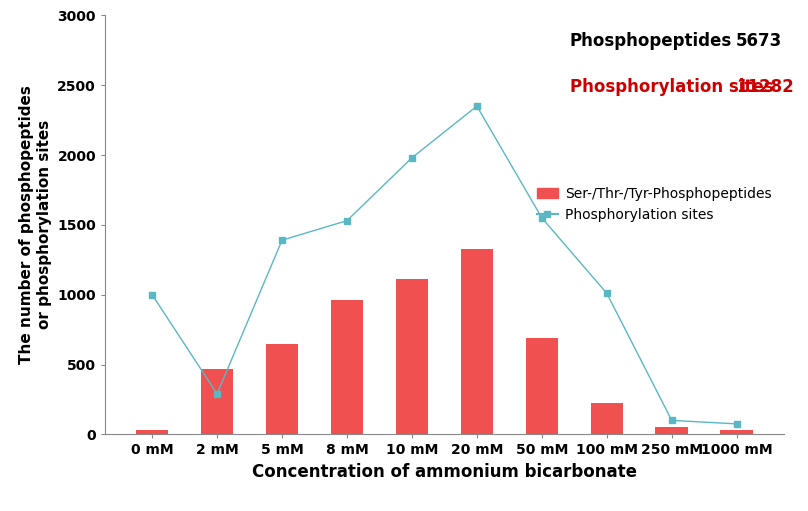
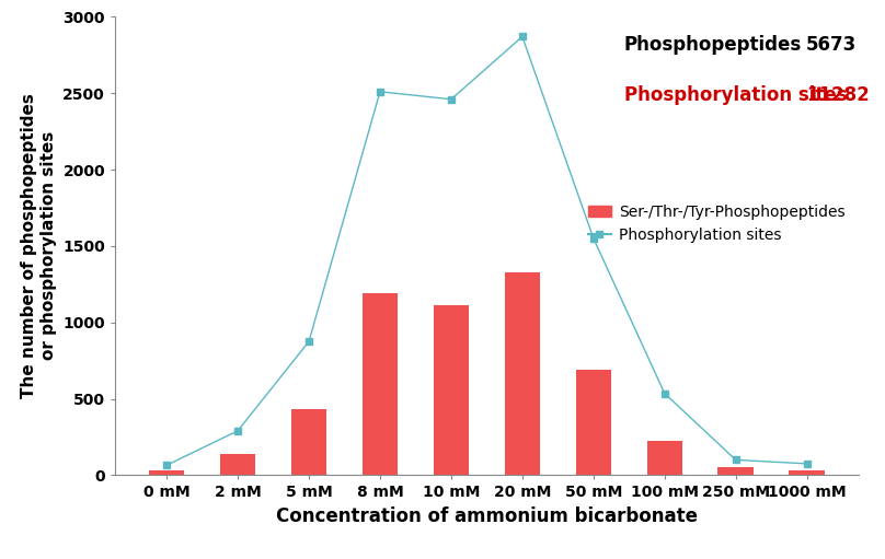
Phosphorylation sites/0 mM: 1000 -> 60
Ser-/Thr-/Tyr-Phosphopeptides/2 mM: 470 -> 140
Ser-/Thr-/Tyr-Phosphopeptides/5 mM: 650 -> 430
Phosphorylation sites/5 mM: 1390 -> 880
Ser-/Thr-/Tyr-Phosphopeptides/8 mM: 960 -> 1190
Phosphorylation sites/8 mM: 1530 -> 2510
Phosphorylation sites/10 mM: 1980 -> 2460
Phosphorylation sites/20 mM: 2350 -> 2870
Phosphorylation sites/100 mM: 1010 -> 540
